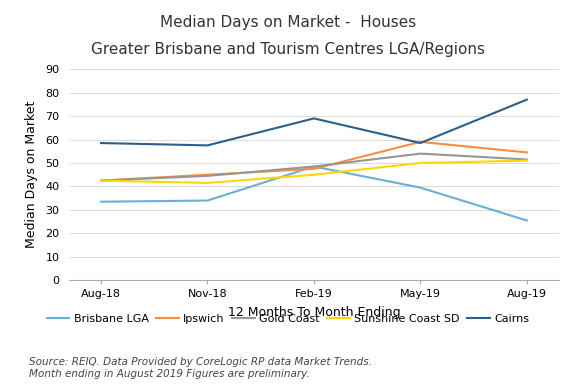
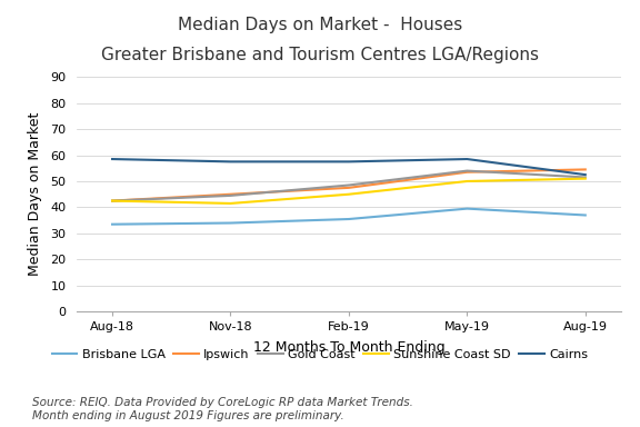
Brisbane LGA/Feb-19: 48.5 -> 35.5
Cairns/Feb-19: 69.0 -> 57.5
Ipswich/May-19: 59.0 -> 53.5
Brisbane LGA/Aug-19: 25.5 -> 37.0
Cairns/Aug-19: 77.0 -> 52.5
